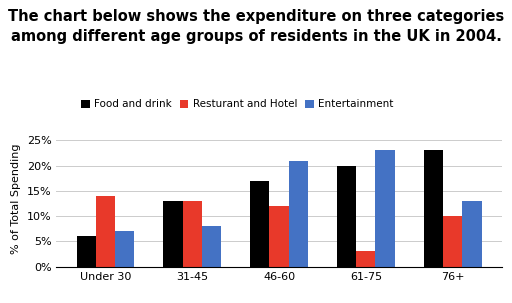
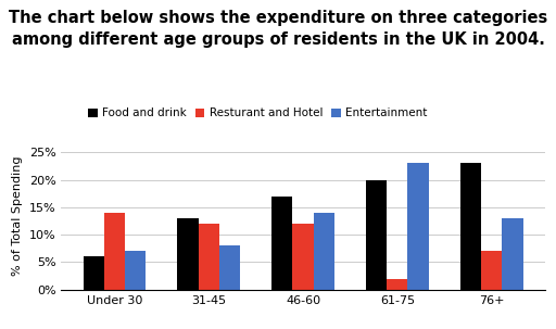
Resturant and Hotel/31-45: 13% -> 12%
Entertainment/46-60: 21% -> 14%
Resturant and Hotel/61-75: 3% -> 2%
Resturant and Hotel/76+: 10% -> 7%
